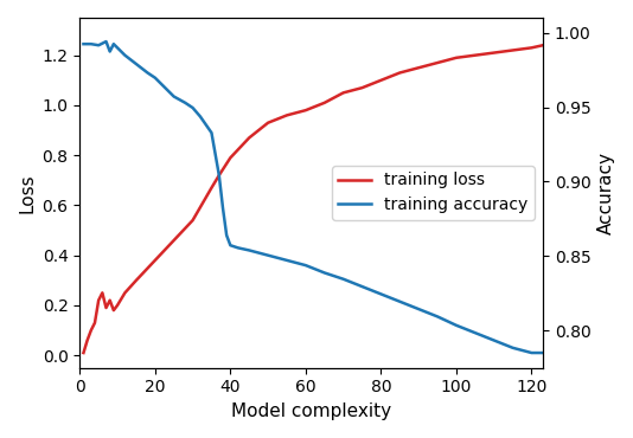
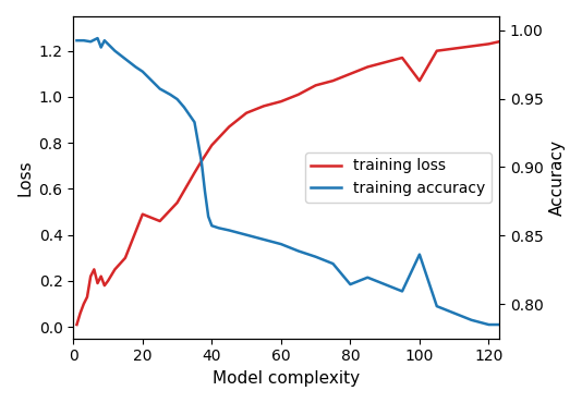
training loss/20: 0.38 -> 0.49
training accuracy/80: 0.245 -> 0.185
training loss/100: 1.19 -> 1.07
training accuracy/100: 0.120 -> 0.315
